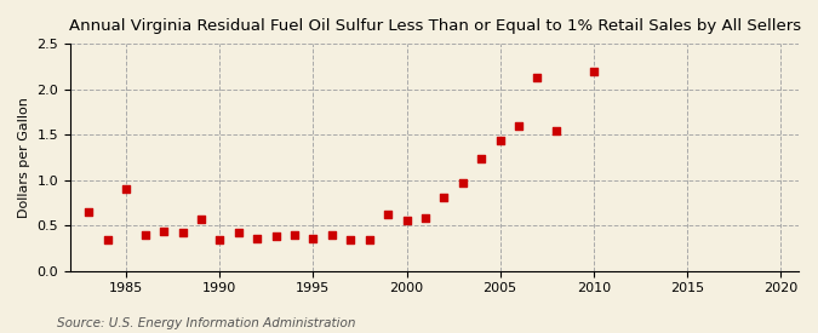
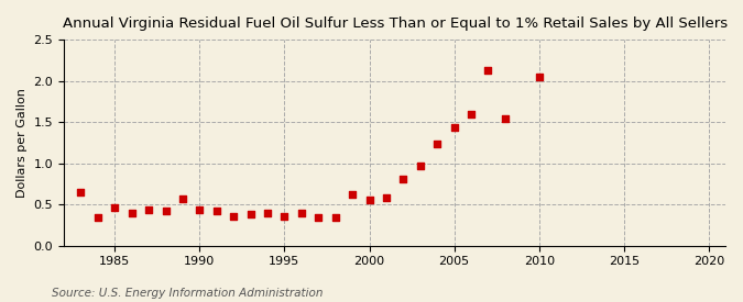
1985: 0.90 -> 0.46
1990: 0.34 -> 0.44
2010: 2.20 -> 2.05
